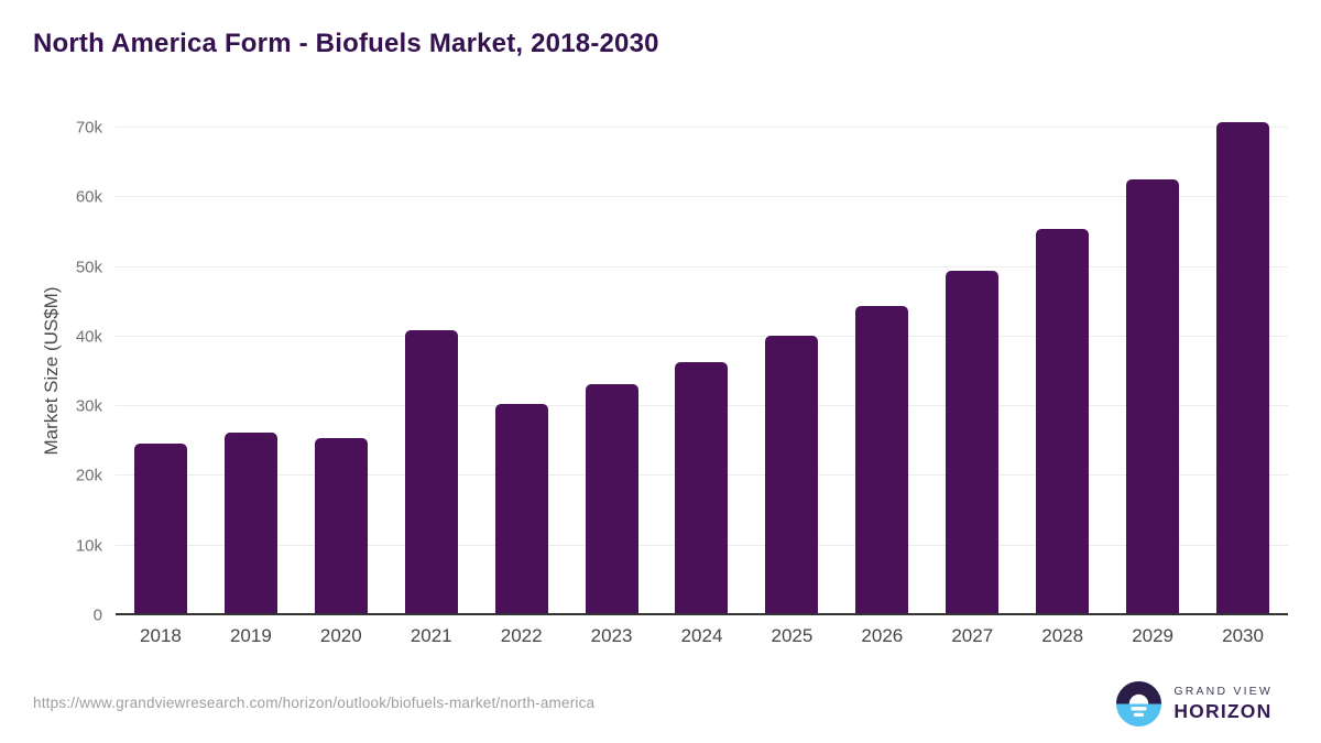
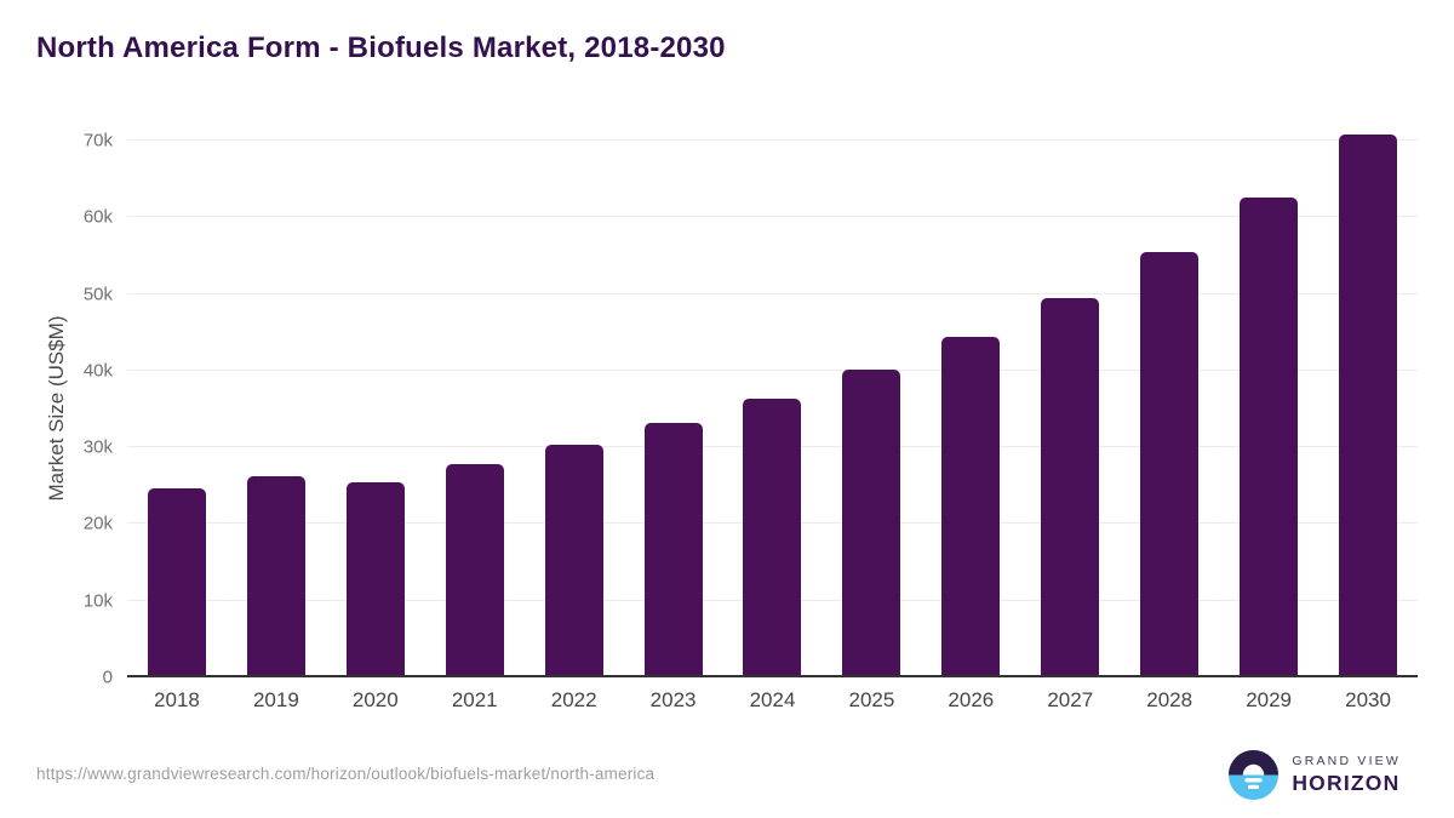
2021: 41k -> 28k
